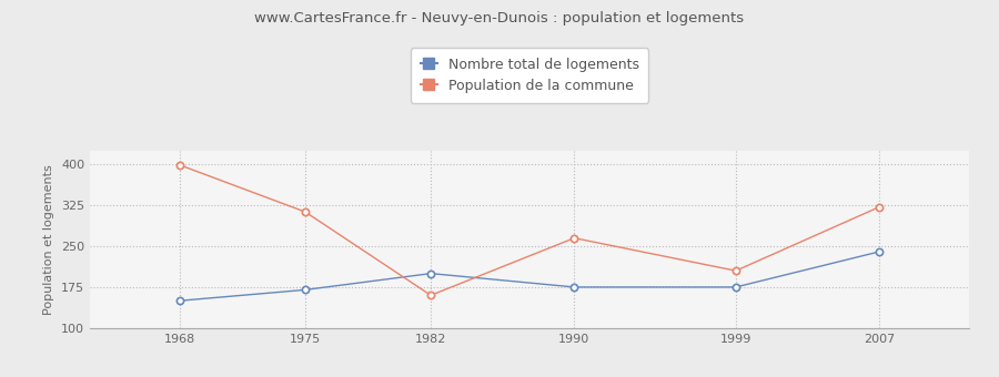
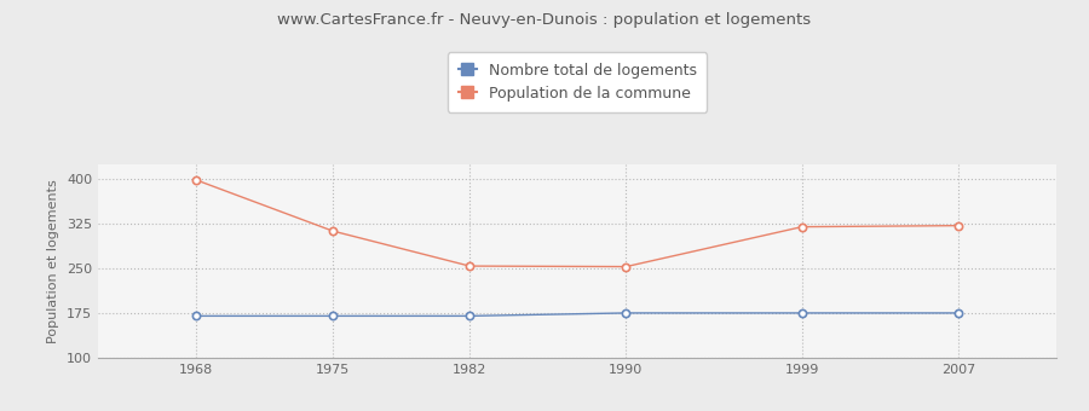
Nombre total de logements/1968: 150 -> 170
Nombre total de logements/1982: 200 -> 170
Population de la commune/1982: 160 -> 254
Population de la commune/1990: 265 -> 253
Population de la commune/1999: 205 -> 320
Nombre total de logements/2007: 240 -> 175
